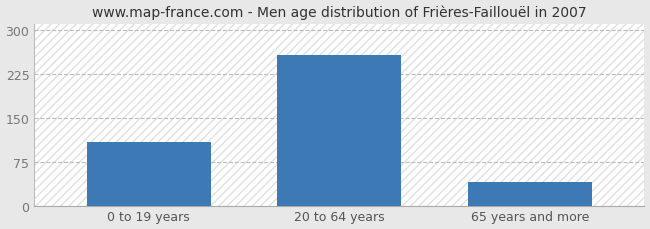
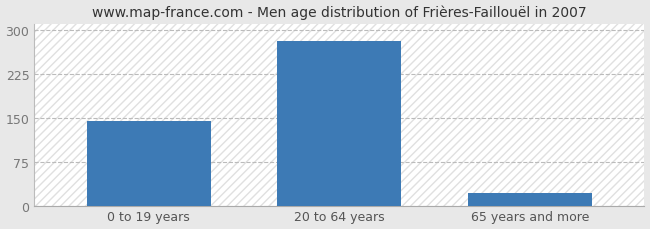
0 to 19 years: 108 -> 144
20 to 64 years: 258 -> 282
65 years and more: 40 -> 22
